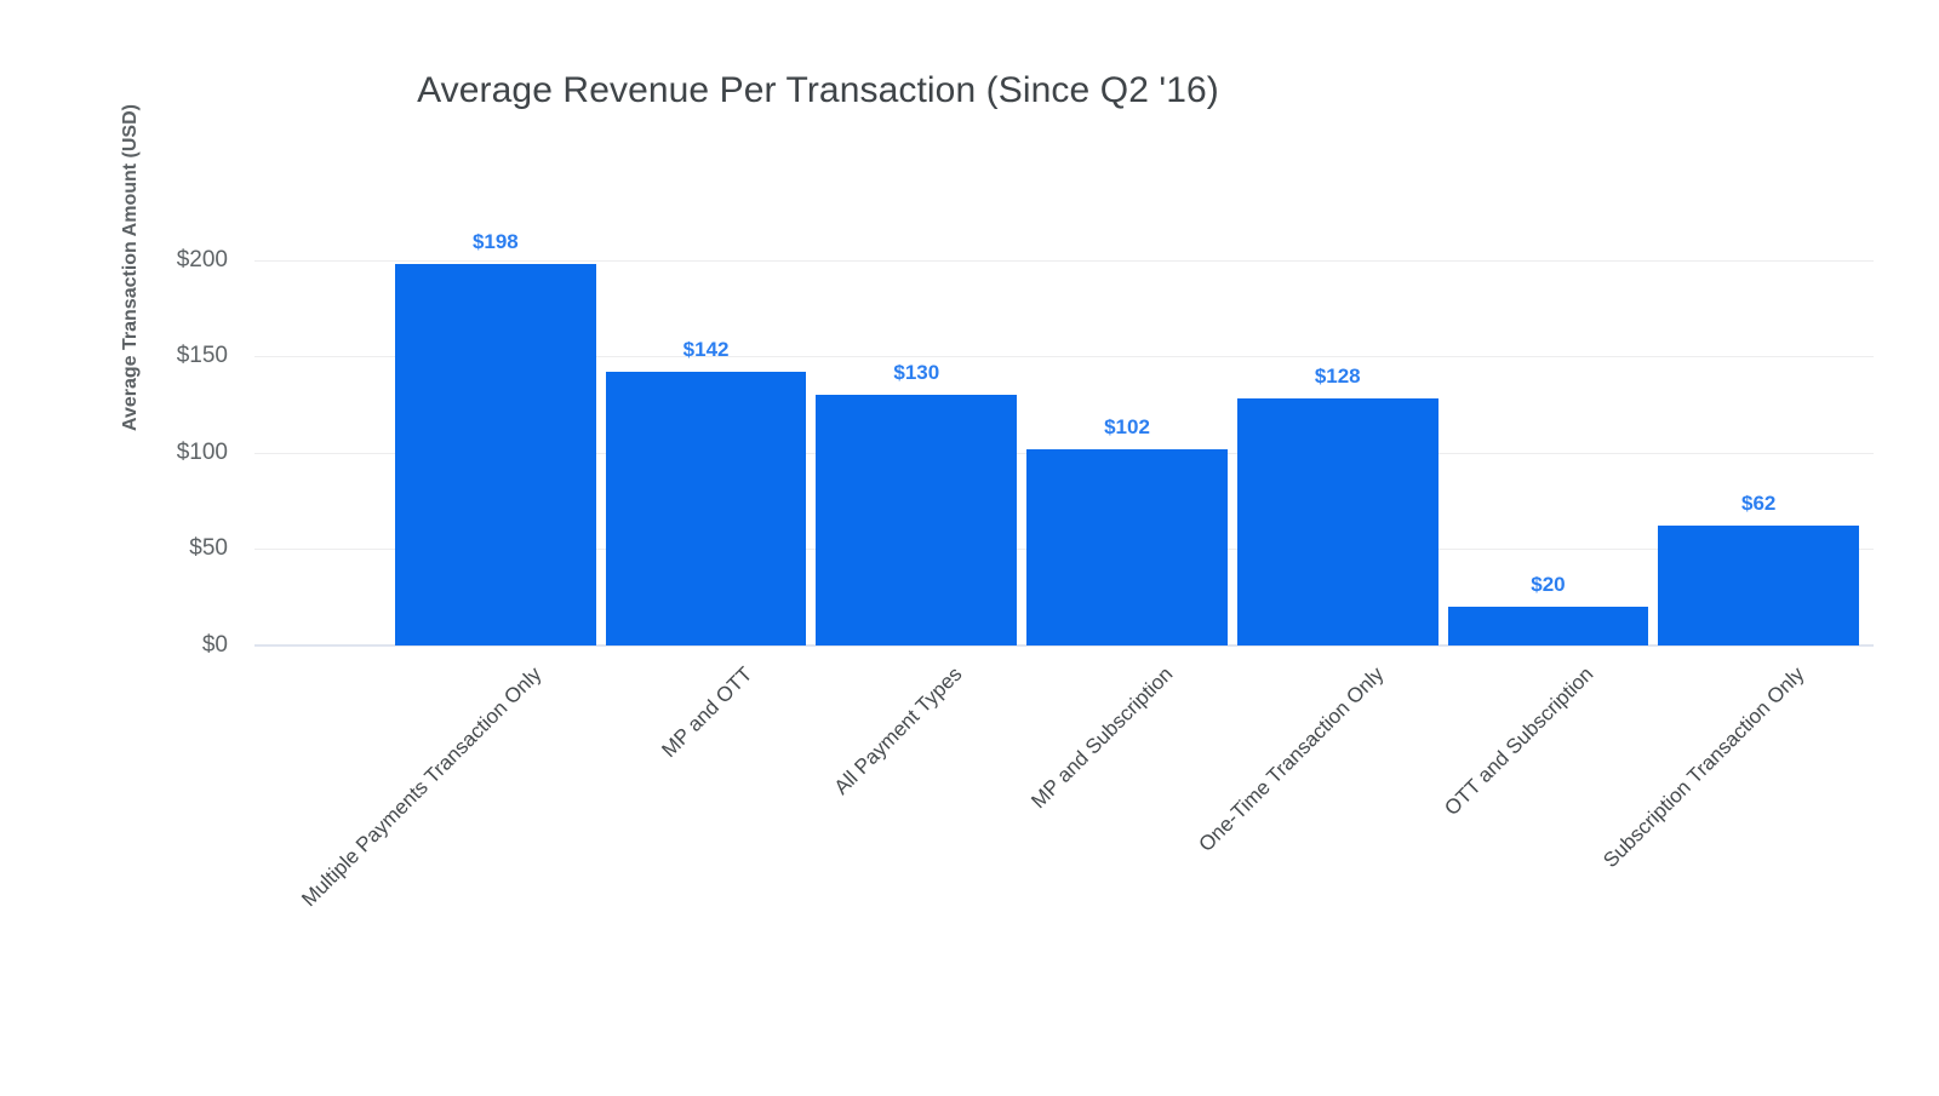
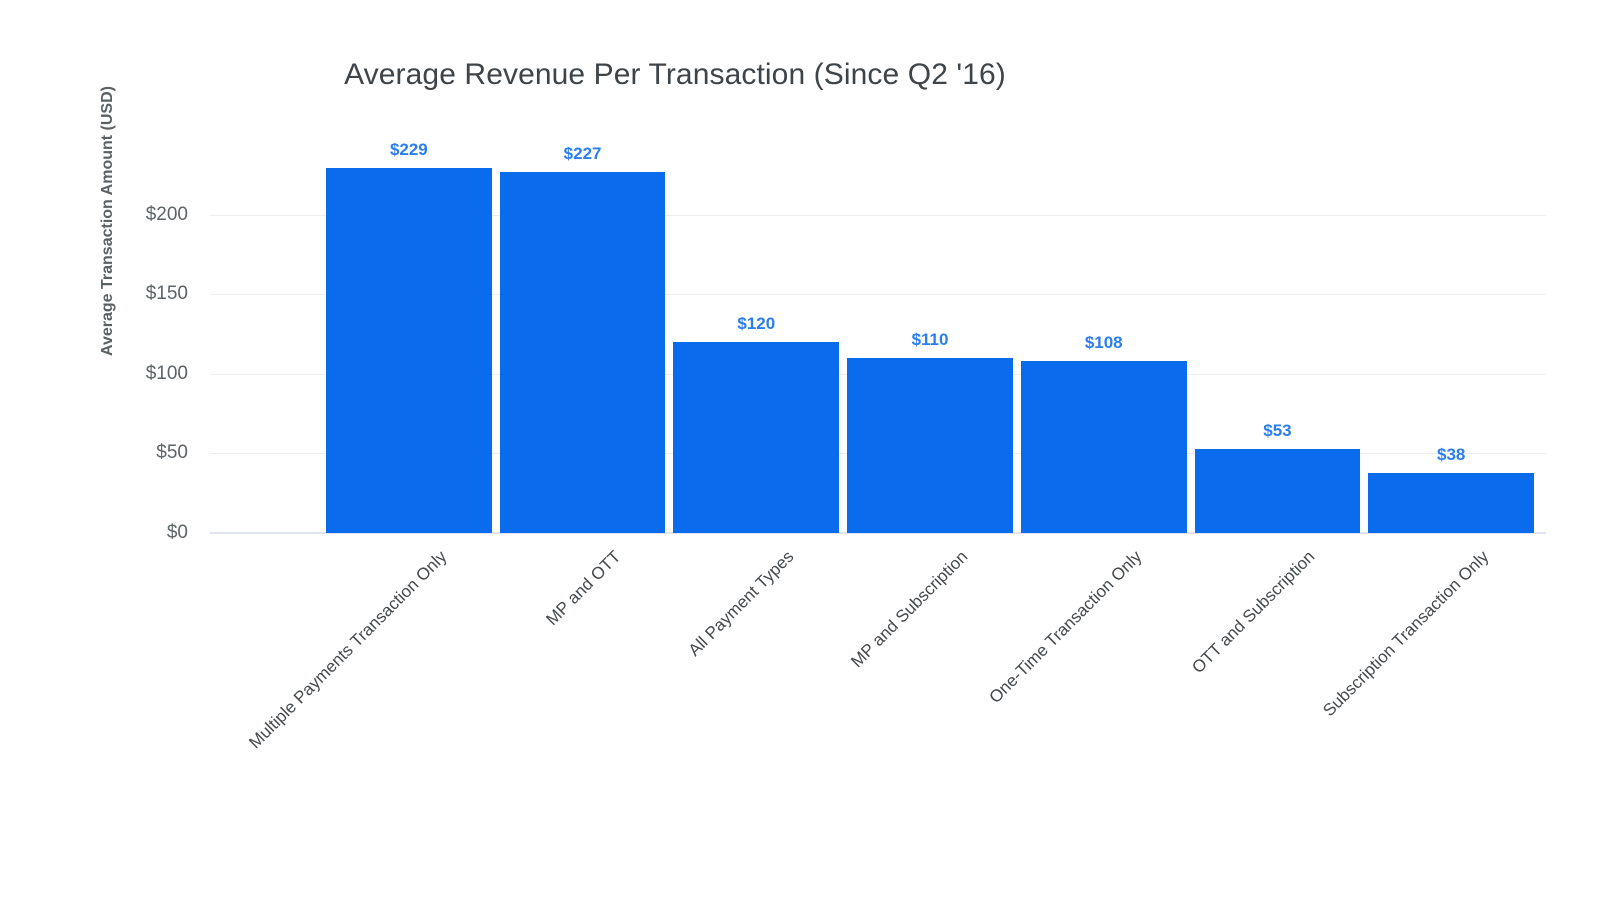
Multiple Payments Transaction Only: $198 -> $229
MP and OTT: $142 -> $227
All Payment Types: $130 -> $120
MP and Subscription: $102 -> $110
One-Time Transaction Only: $128 -> $108
OTT and Subscription: $20 -> $53
Subscription Transaction Only: $62 -> $38
